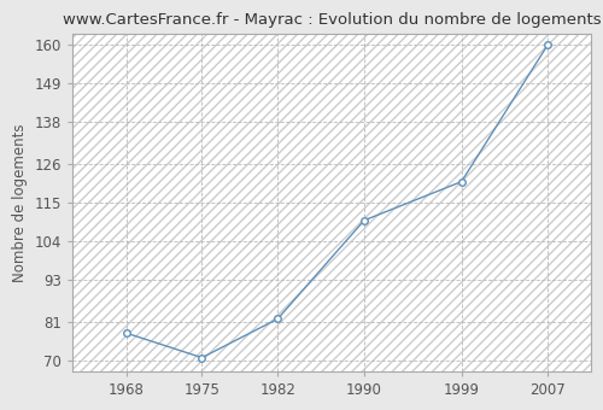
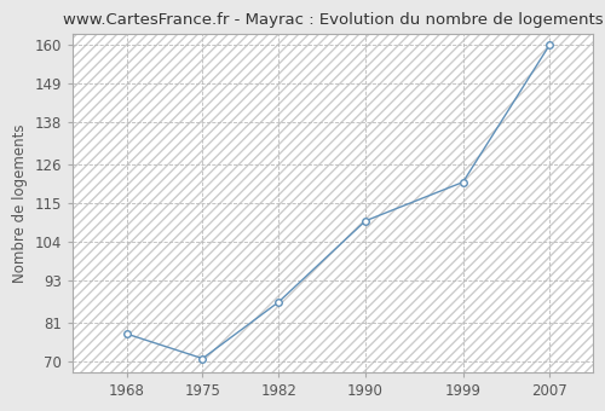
1982: 82 -> 87
